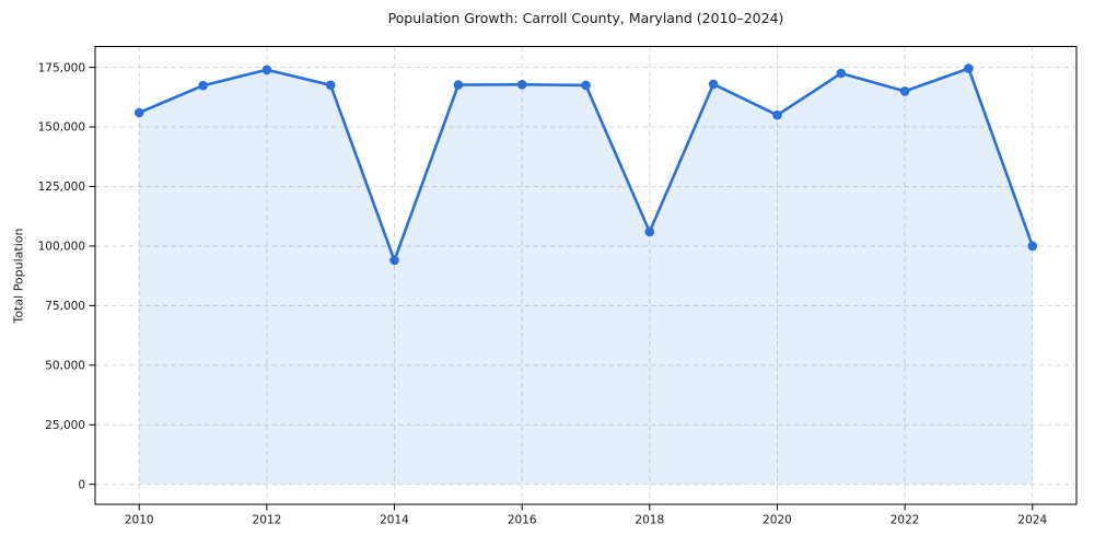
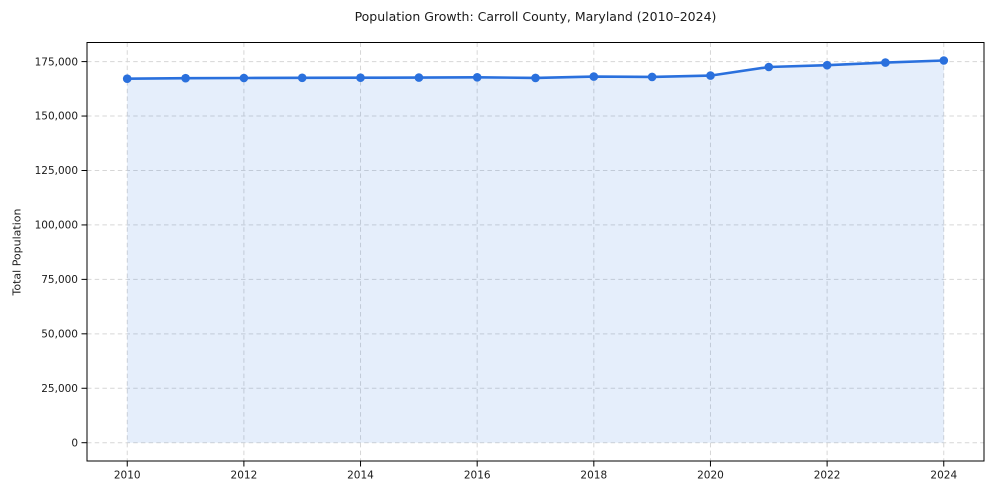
2010: 156000 -> 167000
2012: 174000 -> 167000
2014: 94000 -> 168000
2018: 106000 -> 168000
2020: 155000 -> 169000
2022: 165000 -> 173000
2024: 100000 -> 176000
